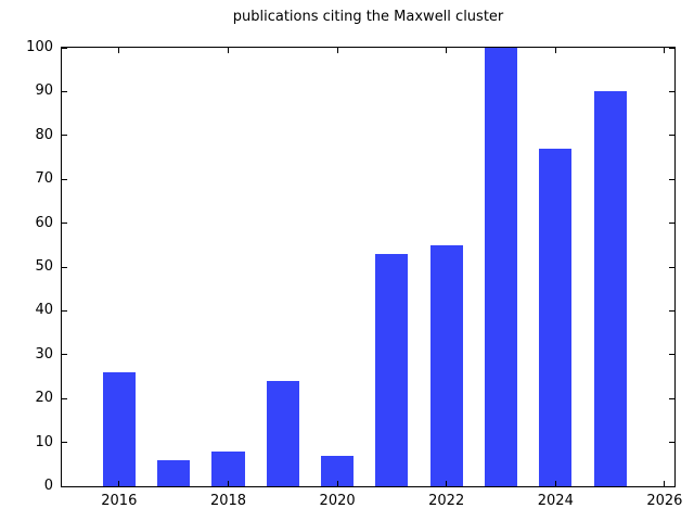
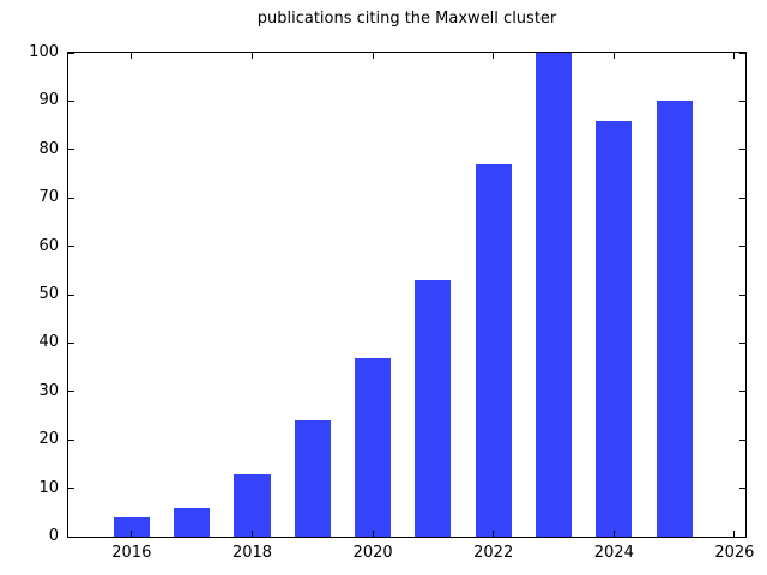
2016: 26 -> 4
2018: 8 -> 13
2020: 7 -> 37
2022: 55 -> 77
2024: 77 -> 86
